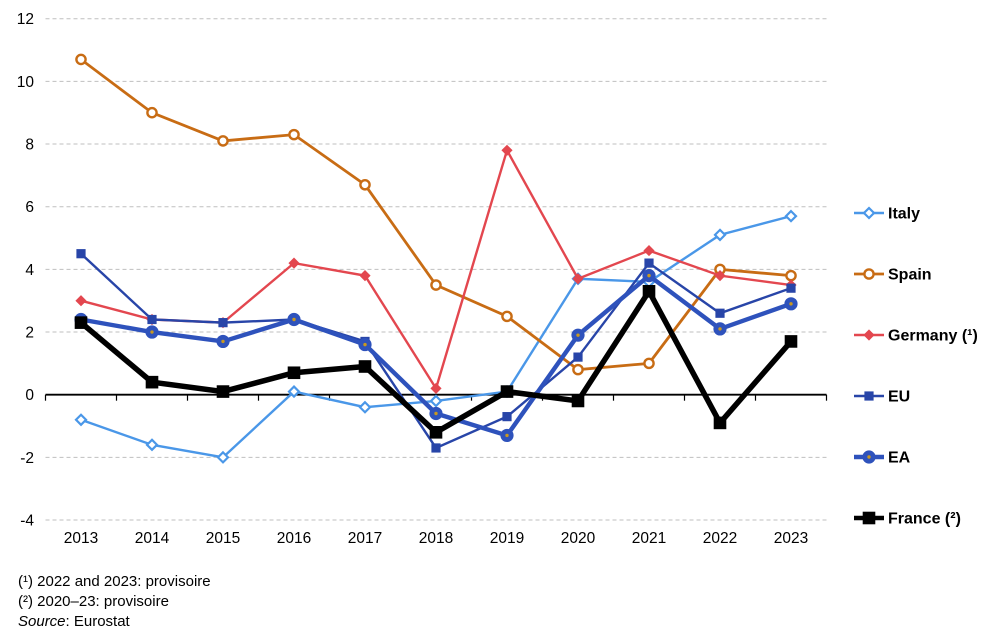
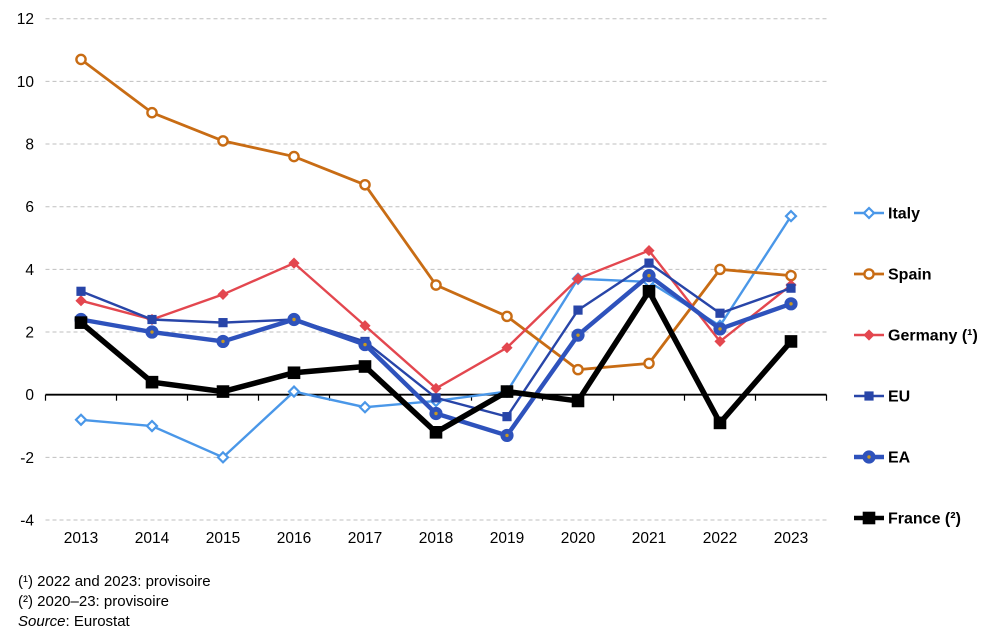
EU/2013: 4.5 -> 3.3
Italy/2014: -1.6 -> -1.0
Germany (¹)/2015: 2.3 -> 3.2
Spain/2016: 8.3 -> 7.6
Germany (¹)/2017: 3.8 -> 2.2
EU/2018: -1.7 -> -0.1
Germany (¹)/2019: 7.8 -> 1.5
EU/2020: 1.2 -> 2.7
Italy/2022: 5.1 -> 2.2
Germany (¹)/2022: 3.8 -> 1.7
